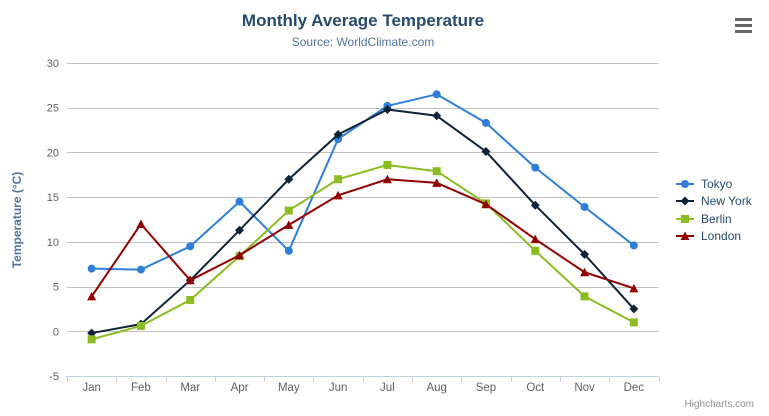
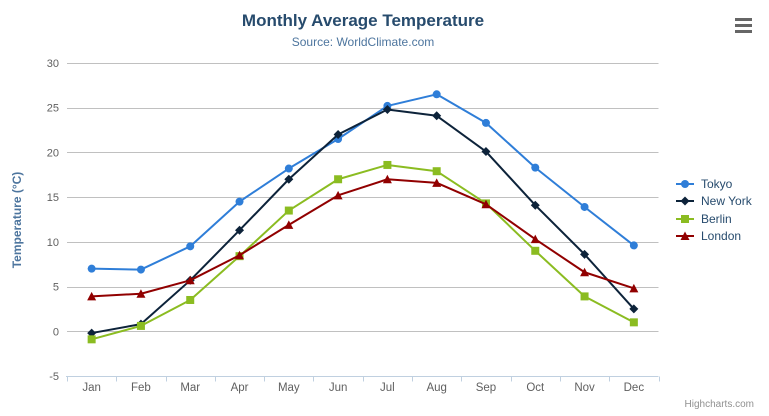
London/Feb: 12 -> 4
Tokyo/May: 9 -> 18
